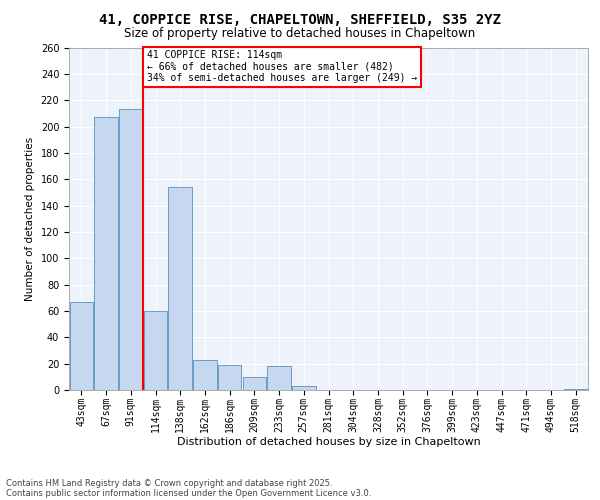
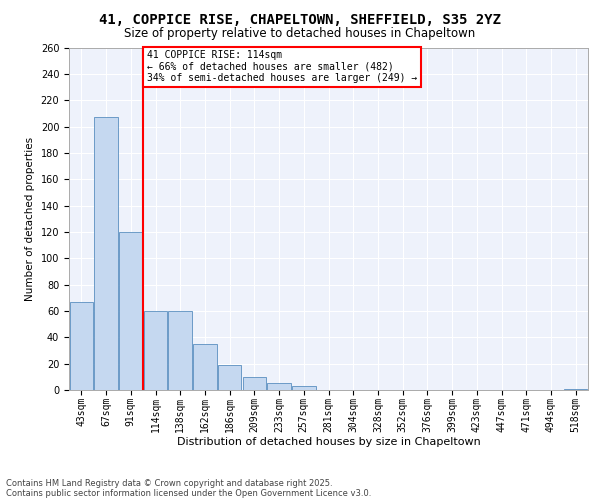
91sqm: 213 -> 120
138sqm: 154 -> 60
162sqm: 23 -> 35
233sqm: 18 -> 5
